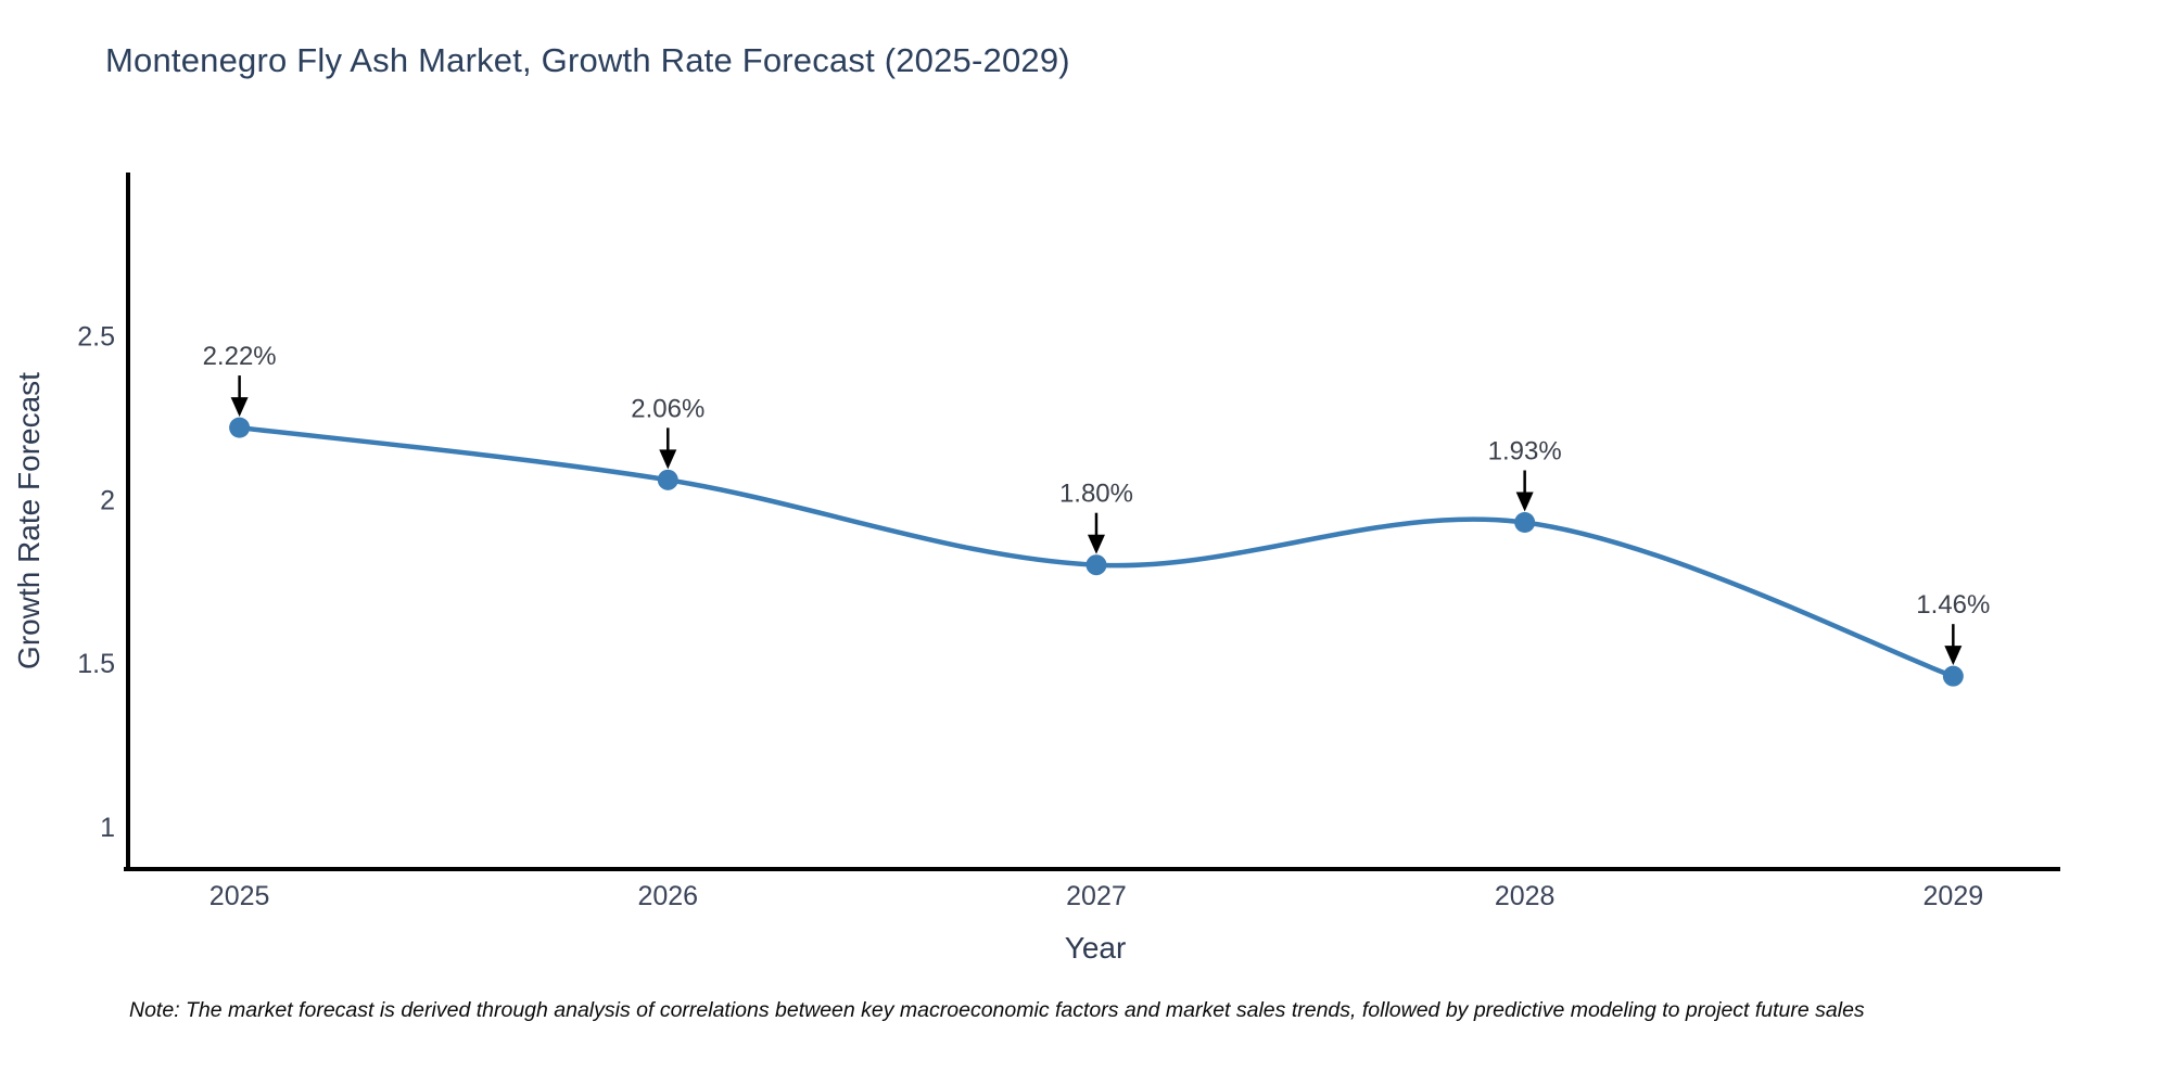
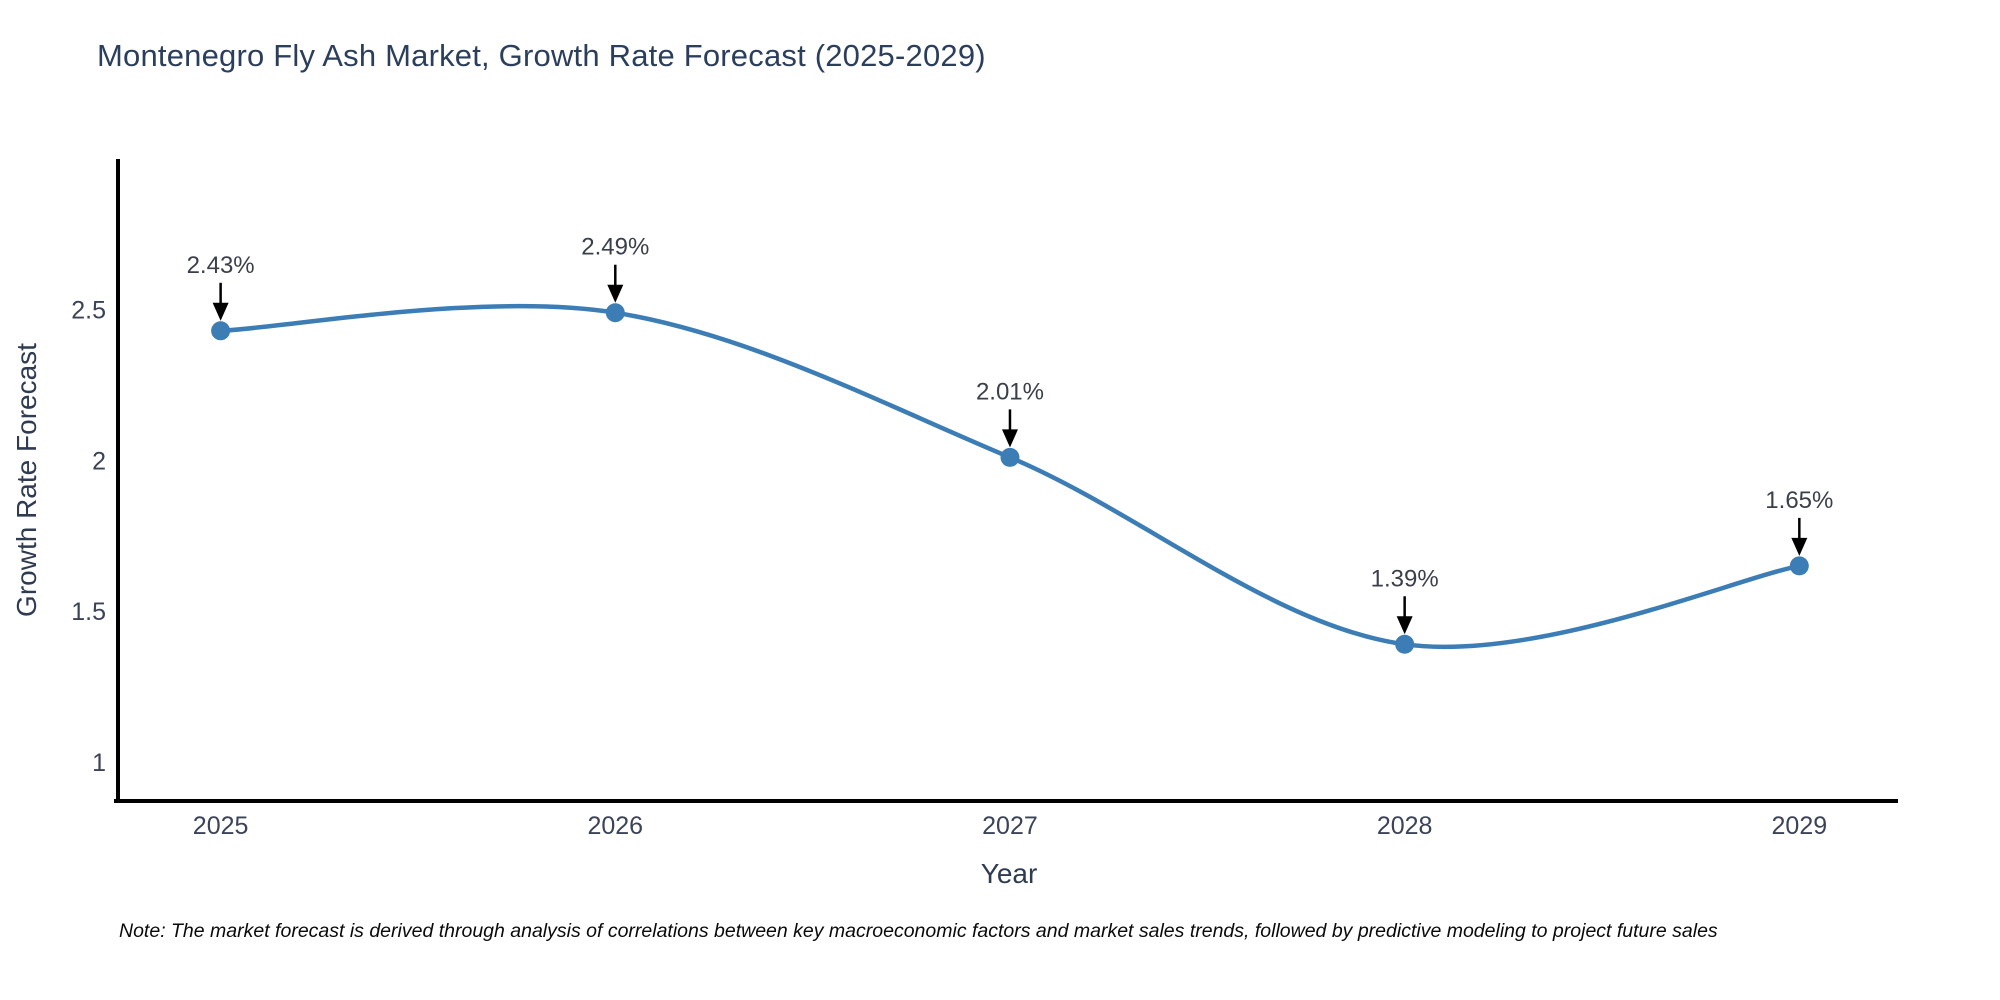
2025: 2.22% -> 2.43%
2026: 2.06% -> 2.49%
2027: 1.80% -> 2.01%
2028: 1.93% -> 1.39%
2029: 1.46% -> 1.65%
